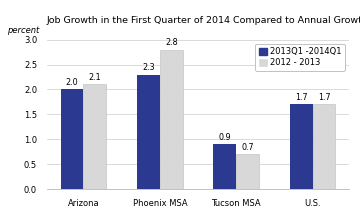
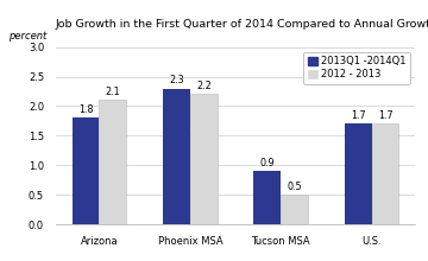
2013Q1 -2014Q1/Arizona: 2.0 -> 1.8
2012 - 2013/Phoenix MSA: 2.8 -> 2.2
2012 - 2013/Tucson MSA: 0.7 -> 0.5
